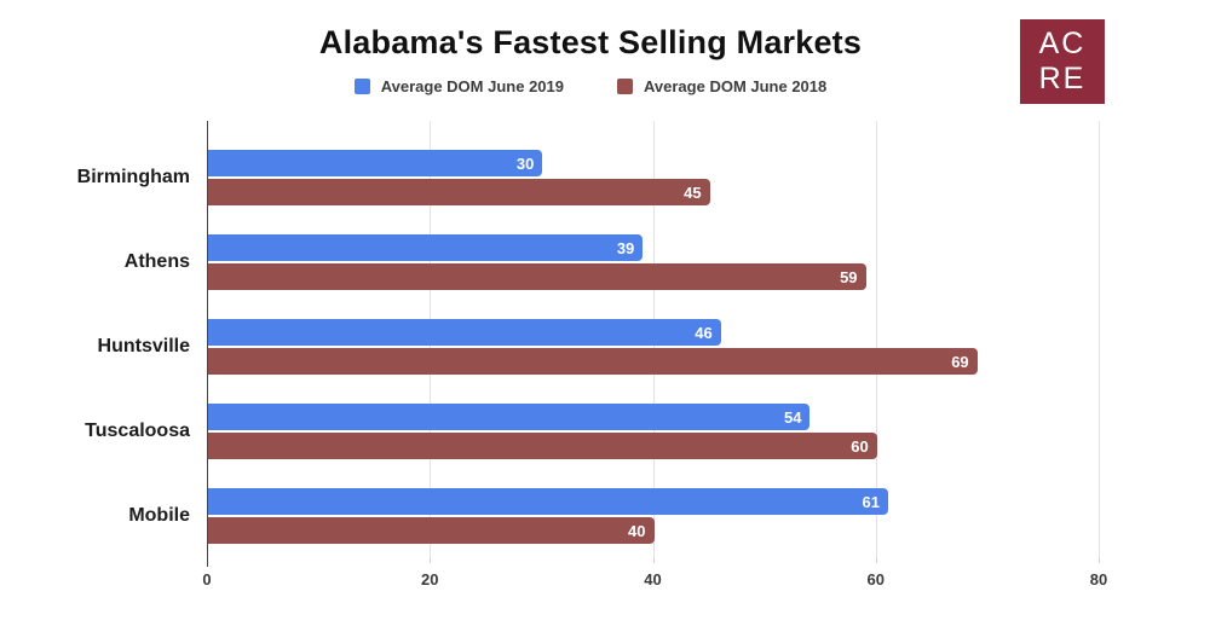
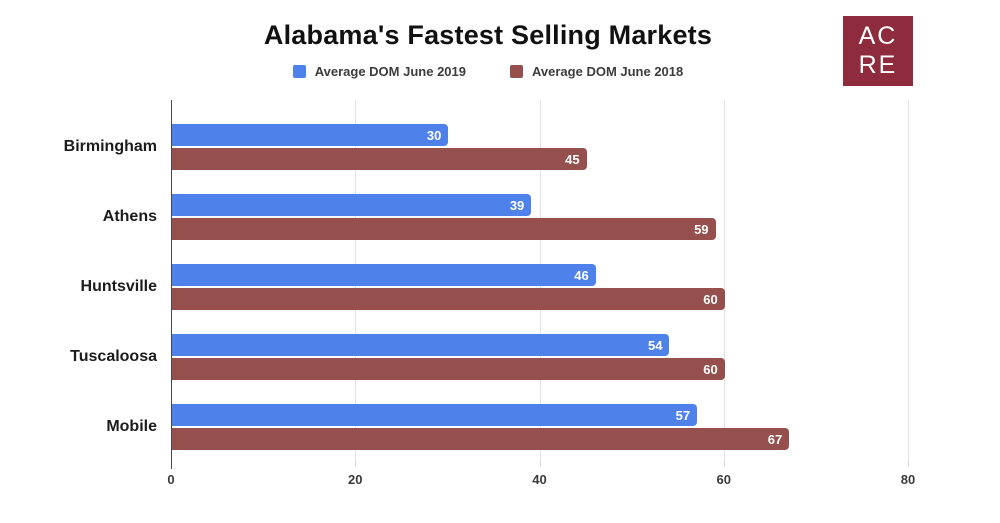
Average DOM June 2018/Huntsville: 69 -> 60
Average DOM June 2019/Mobile: 61 -> 57
Average DOM June 2018/Mobile: 40 -> 67
